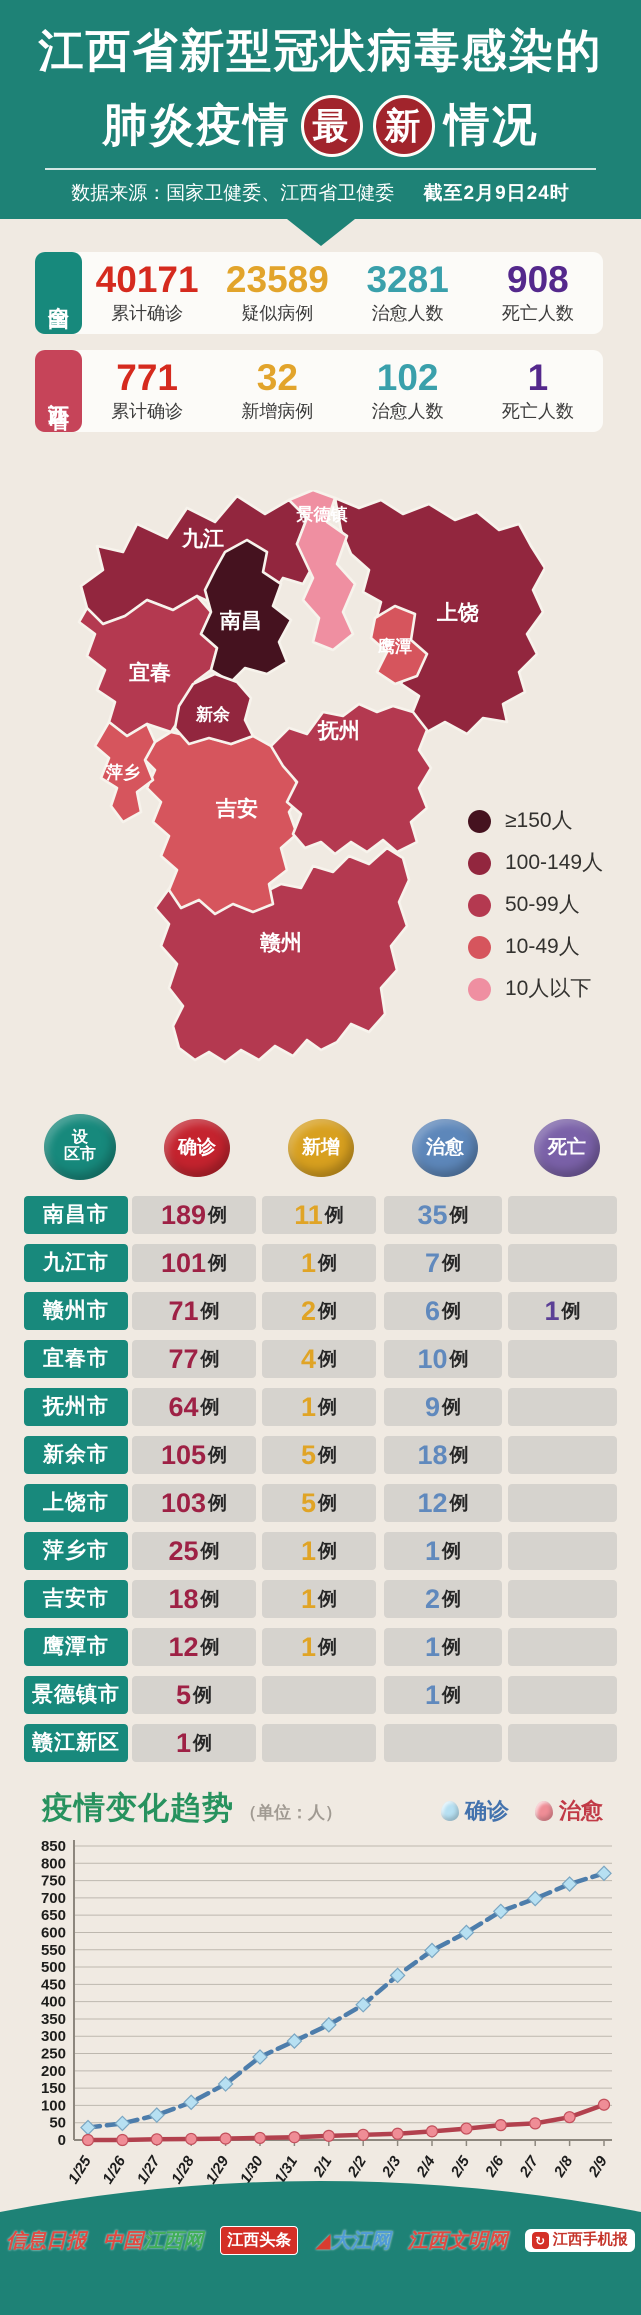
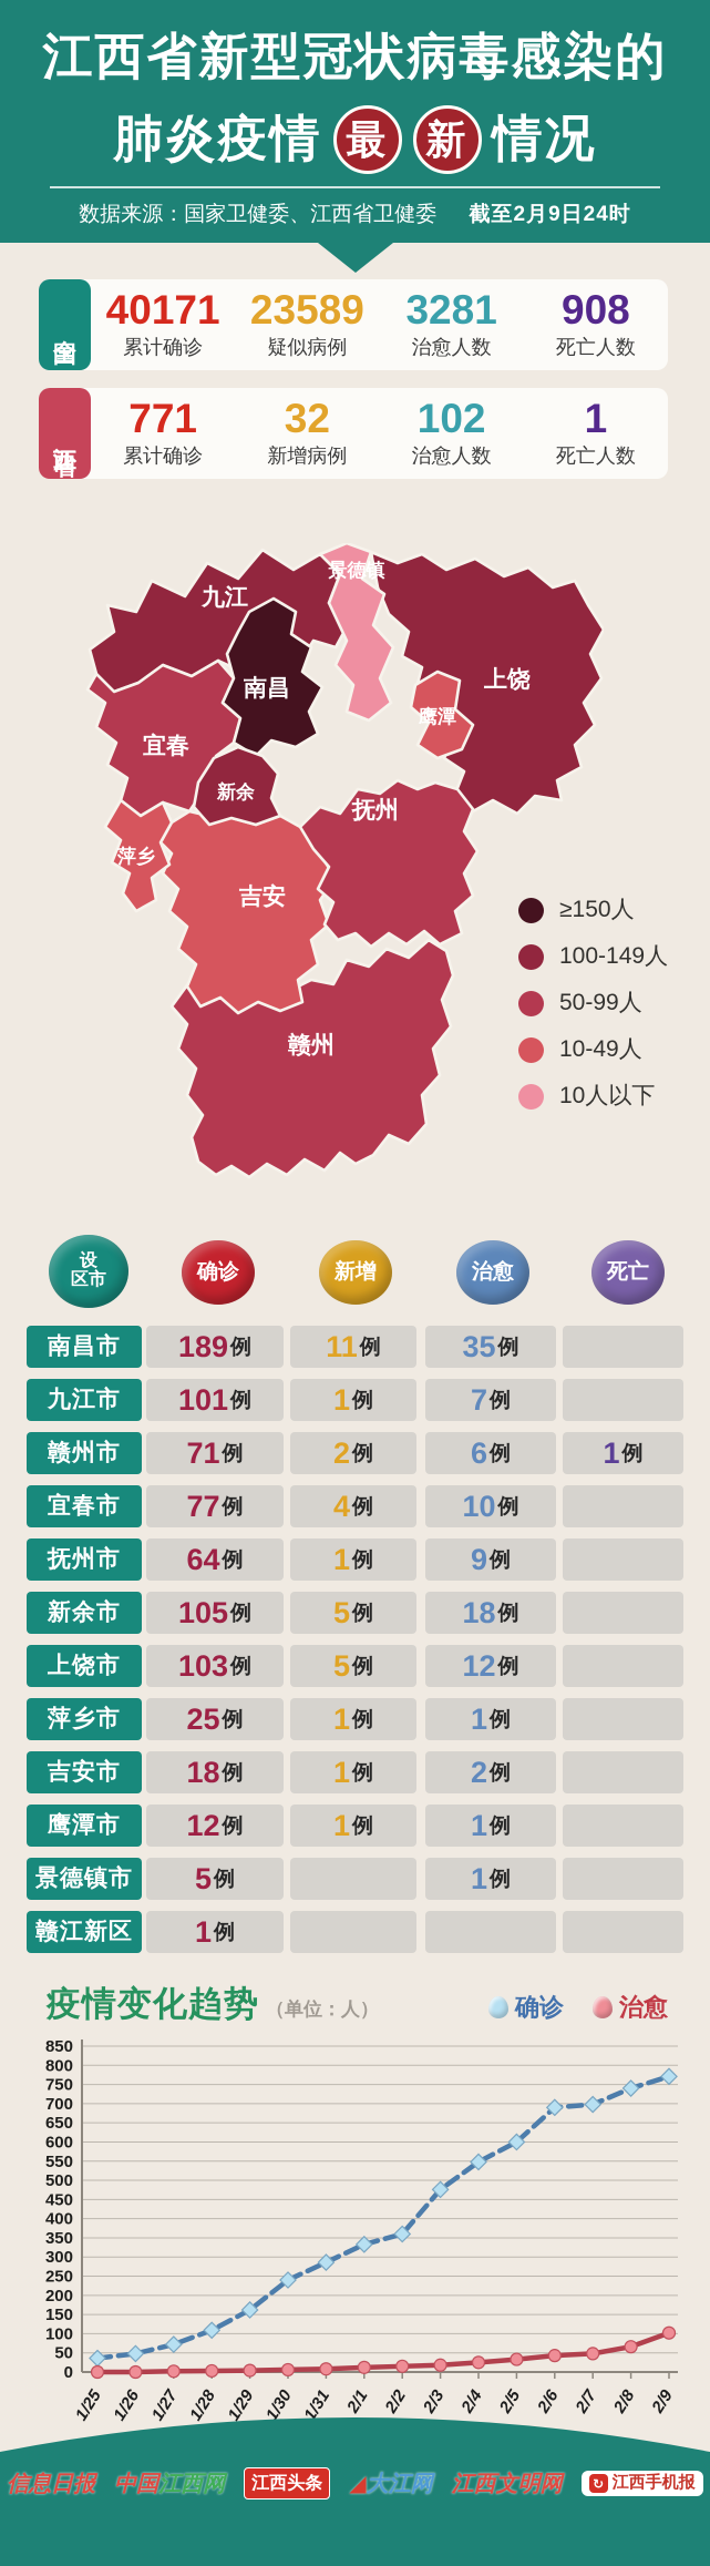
确诊/2/2: 390 -> 360
确诊/2/6: 660 -> 690
